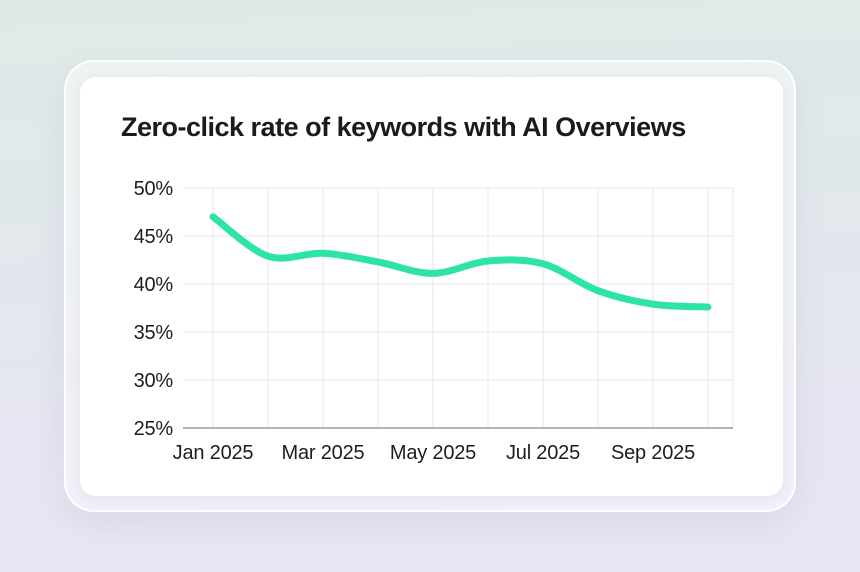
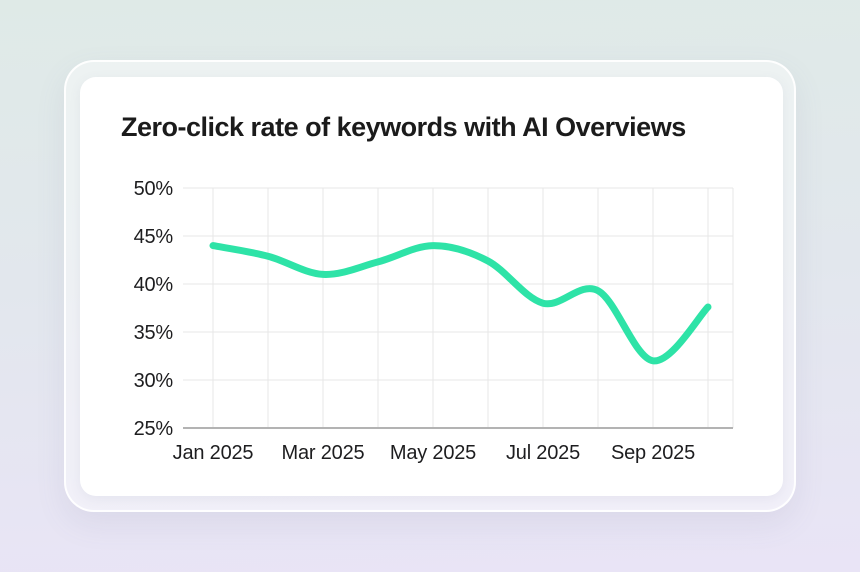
Jan 2025: 47% -> 44%
Mar 2025: 43% -> 41%
May 2025: 41% -> 44%
Jul 2025: 42% -> 38%
Sep 2025: 38% -> 32%
